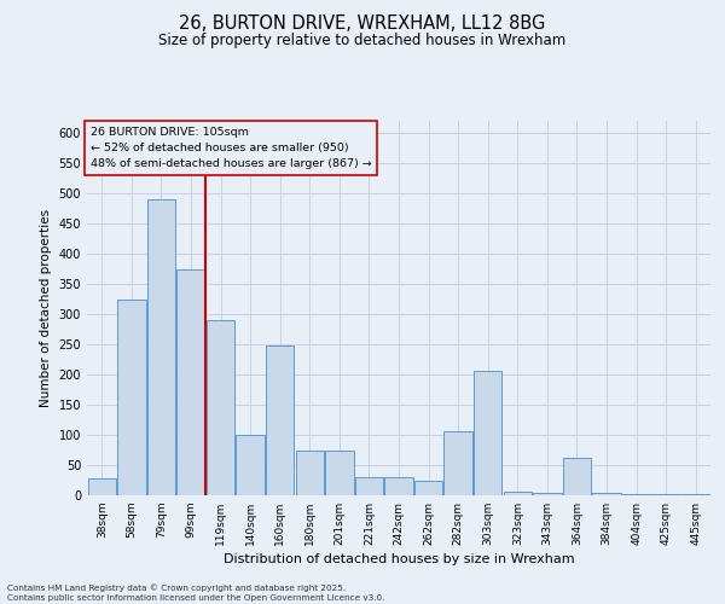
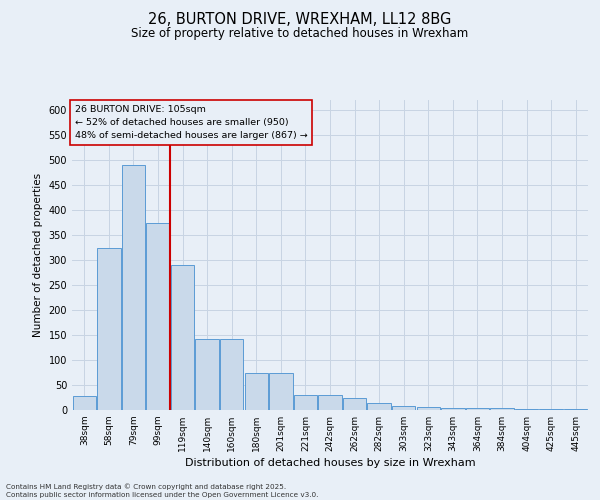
140sqm: 100 -> 142
160sqm: 248 -> 142
282sqm: 106 -> 14
303sqm: 206 -> 8
364sqm: 62 -> 4
